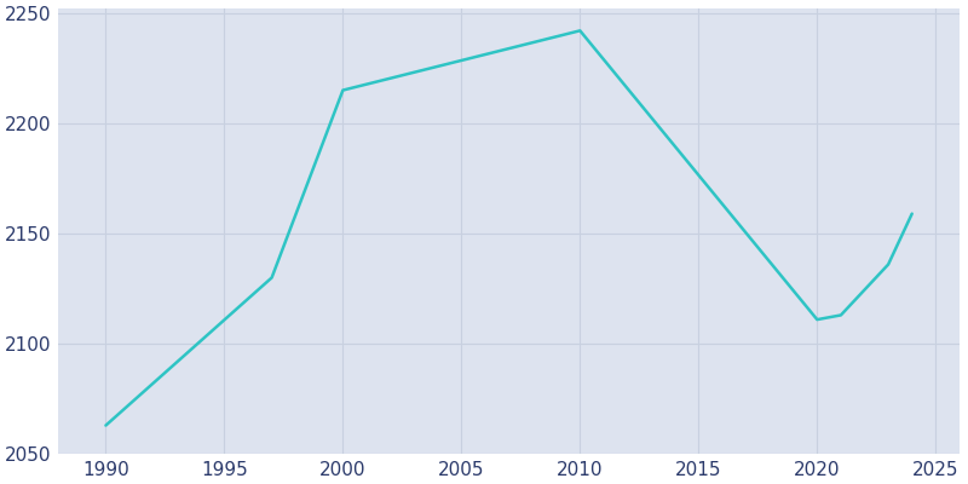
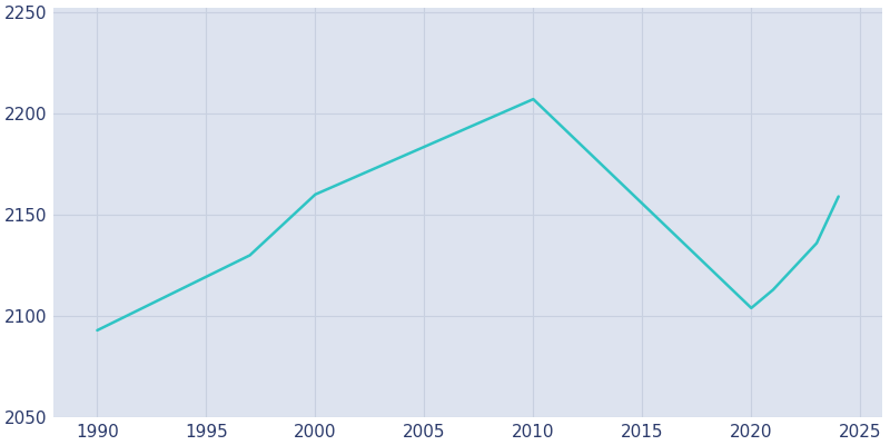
1990: 2063 -> 2093
2000: 2215 -> 2160
2010: 2242 -> 2207
2020: 2111 -> 2104
